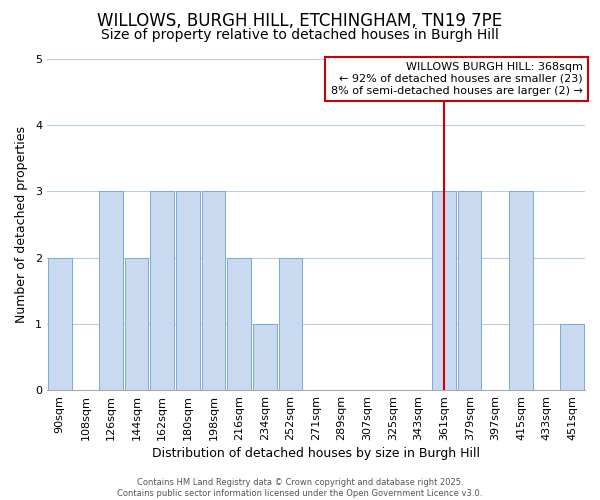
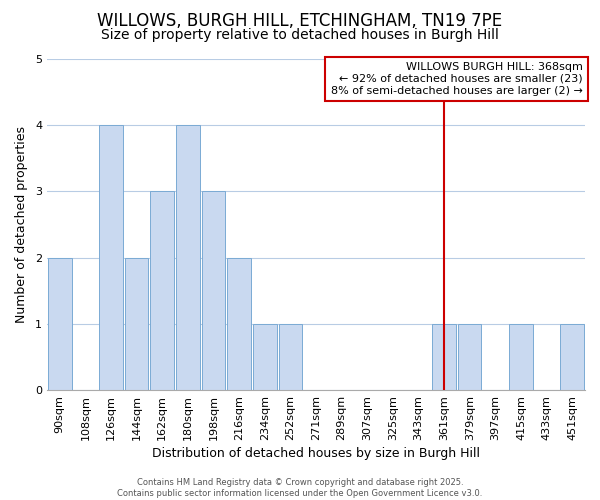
126sqm: 3 -> 4
180sqm: 3 -> 4
252sqm: 2 -> 1
361sqm: 3 -> 1
379sqm: 3 -> 1
415sqm: 3 -> 1
